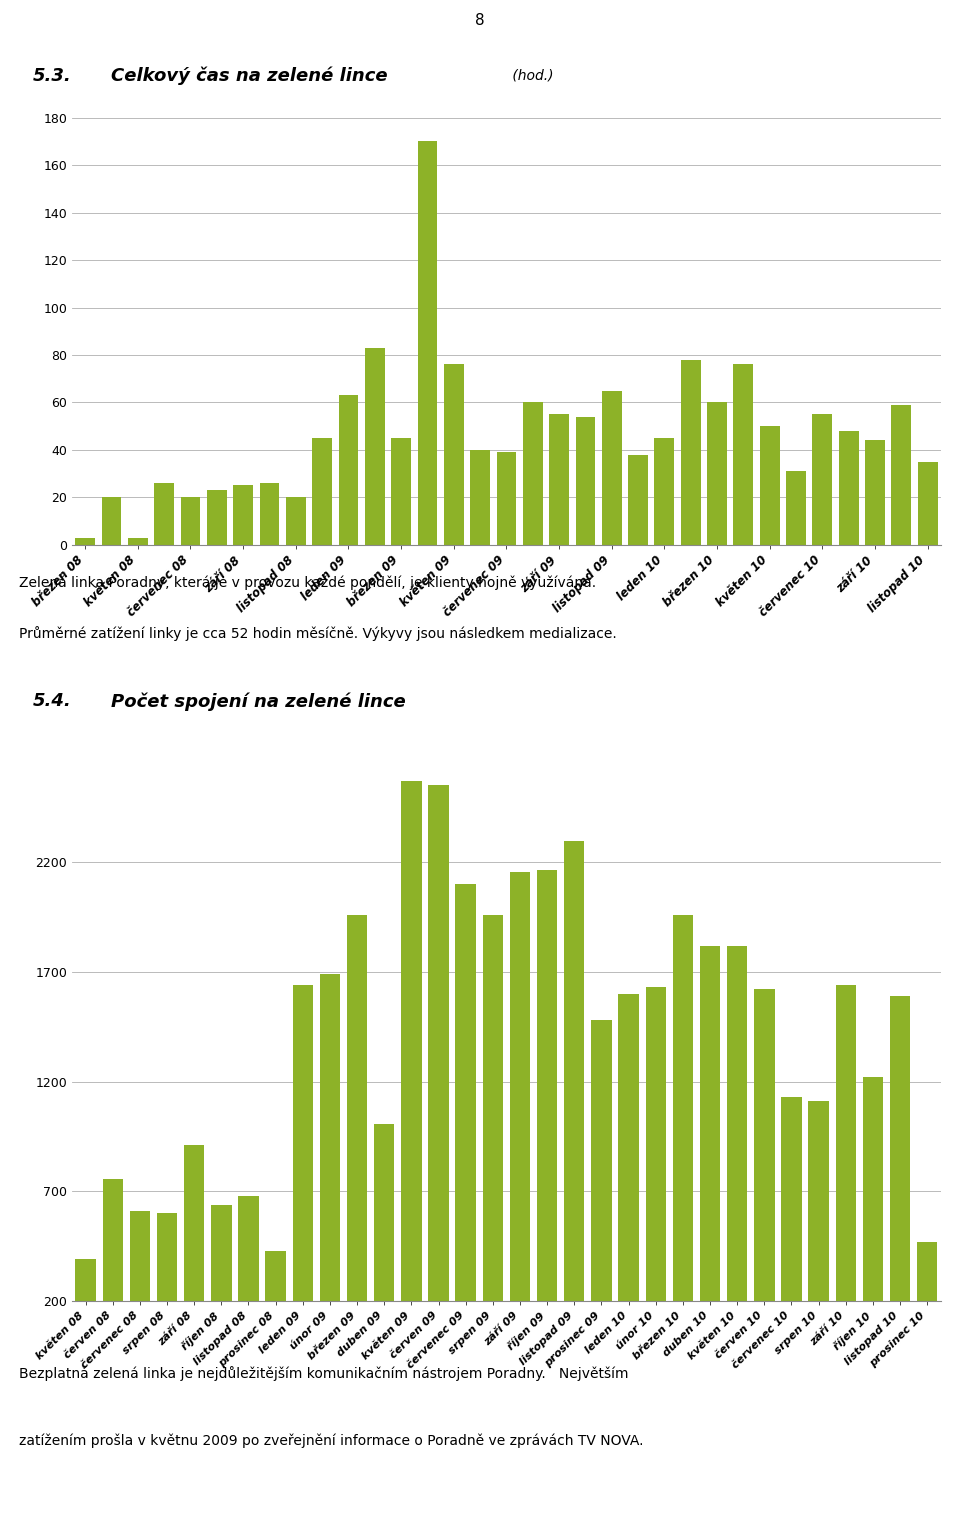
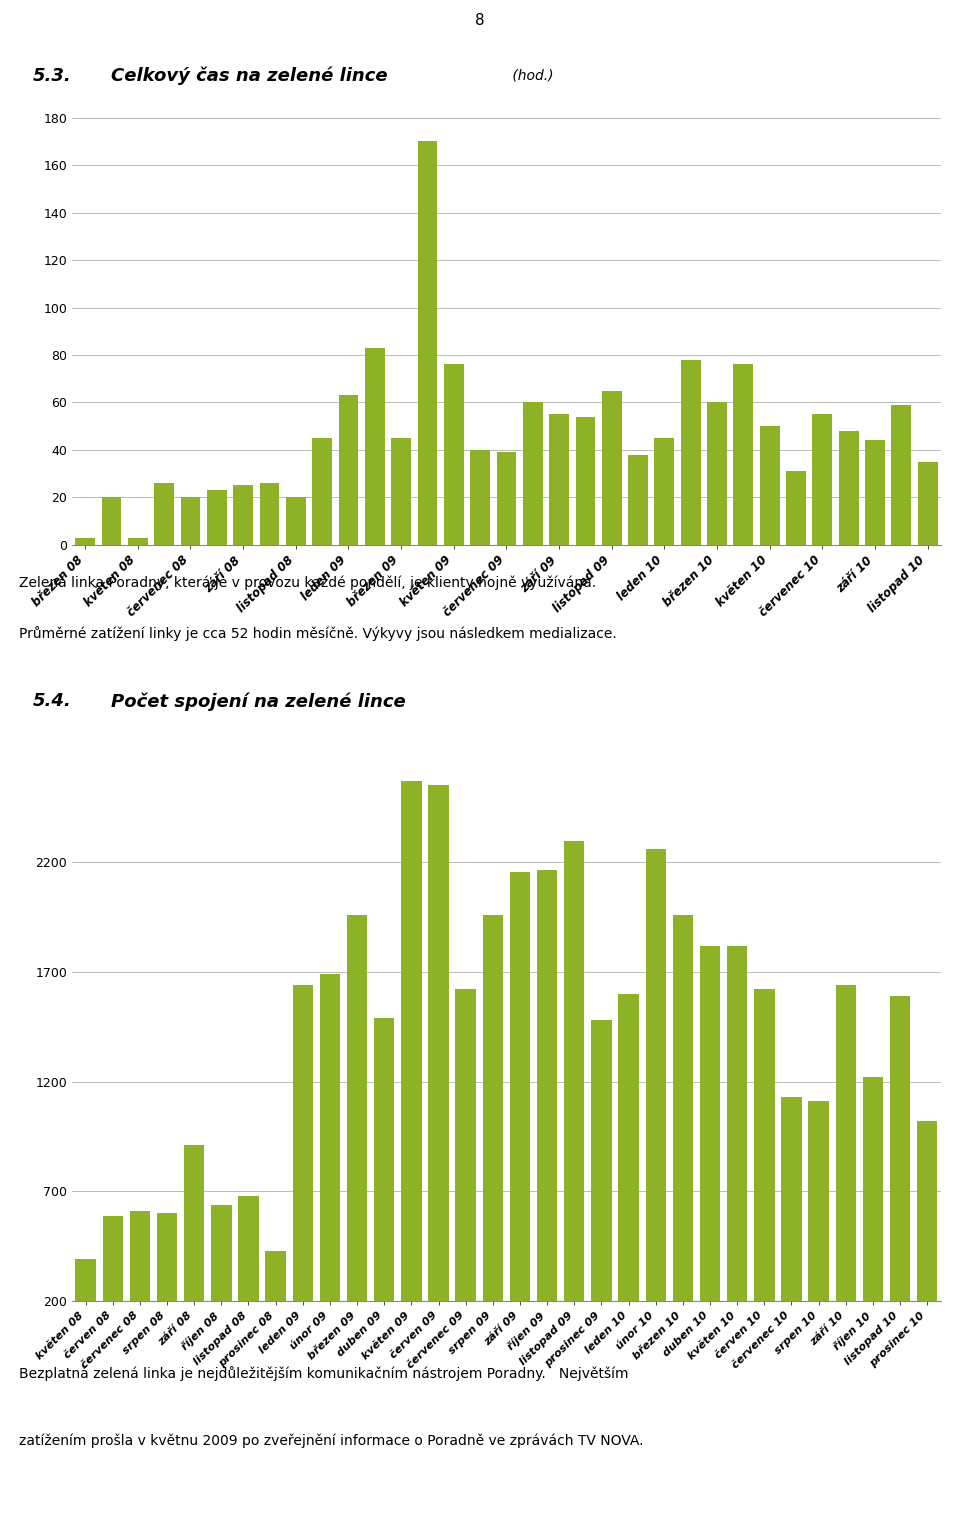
červen 08: 755 -> 590
duben 09: 1005 -> 1490
červenec 09: 2100 -> 1620
únor 10: 1630 -> 2260
prosinec 10: 470 -> 1020
